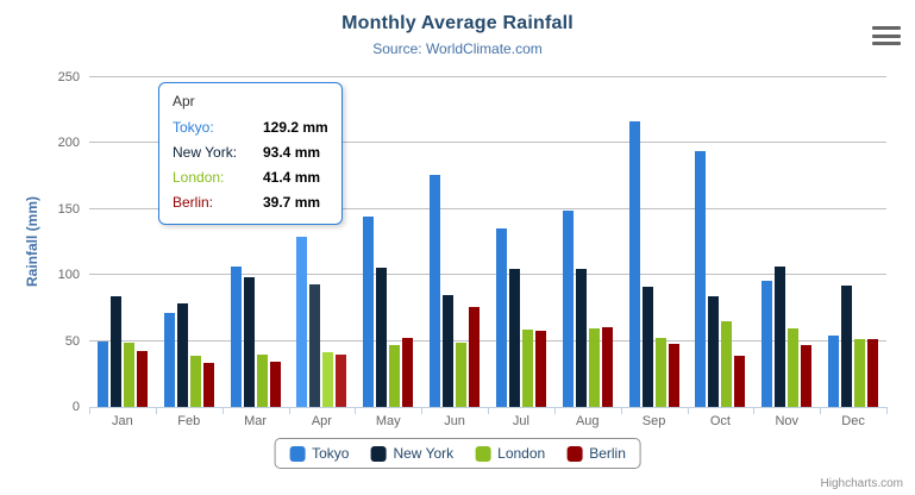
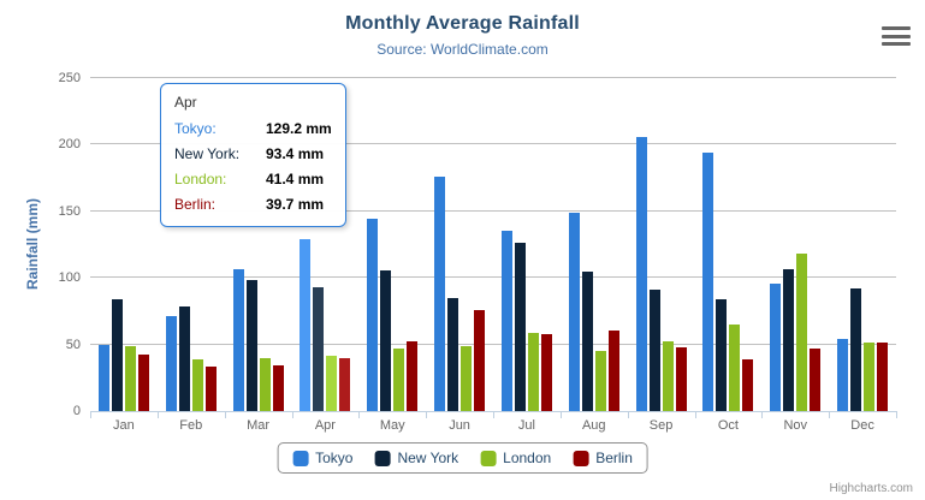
New York/Jul: 105 -> 126
London/Aug: 60 -> 45
Tokyo/Sep: 216 -> 206
London/Nov: 59 -> 118
